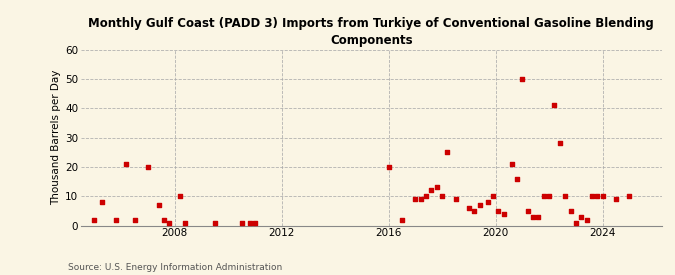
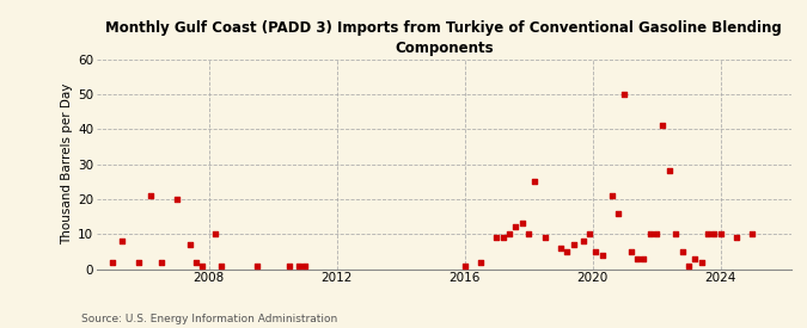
2016: 20 -> 1
